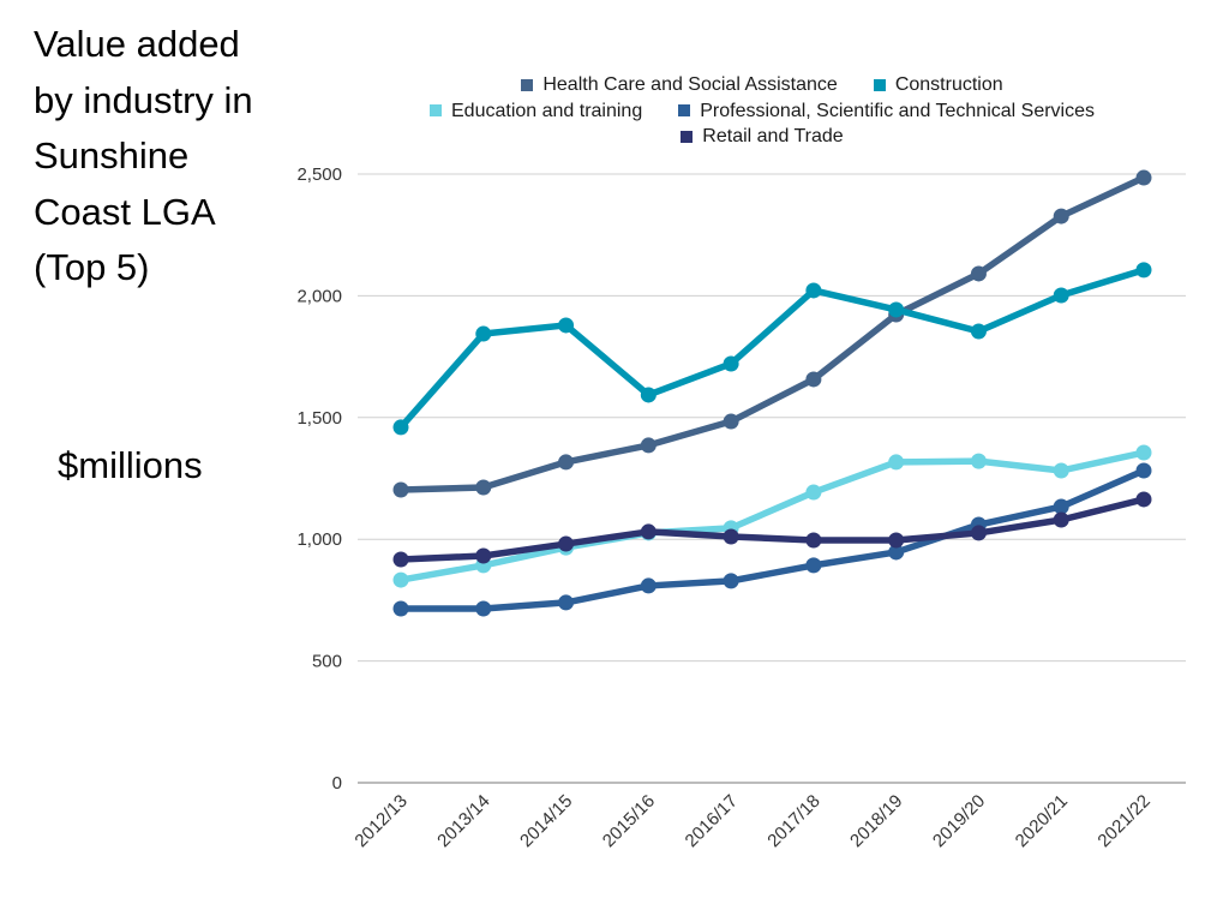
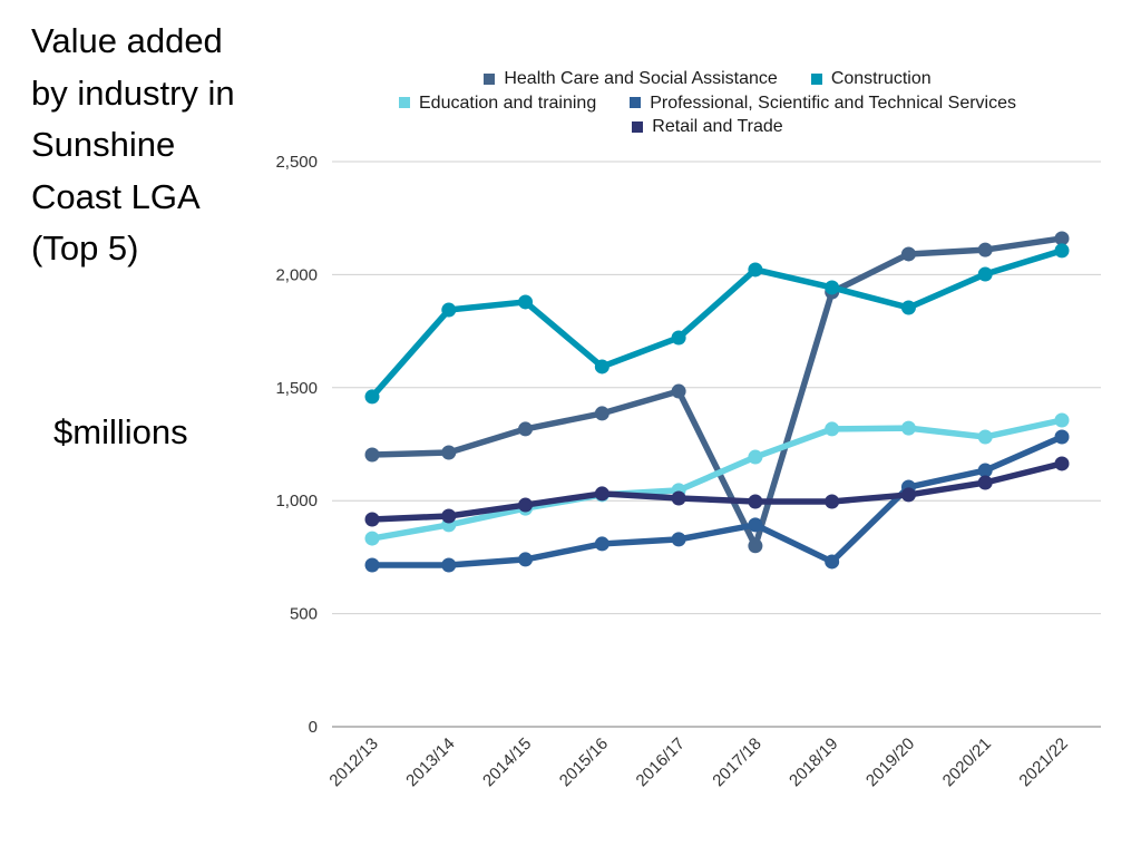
Health Care and Social Assistance/2017/18: 1660 -> 800
Professional, Scientific and Technical Services/2018/19: 950 -> 730
Health Care and Social Assistance/2020/21: 2330 -> 2110
Health Care and Social Assistance/2021/22: 2480 -> 2160
